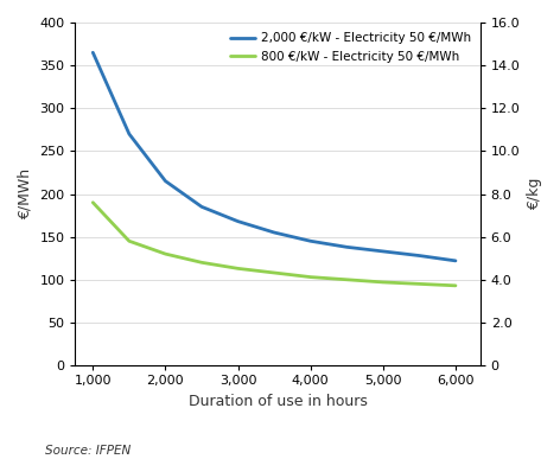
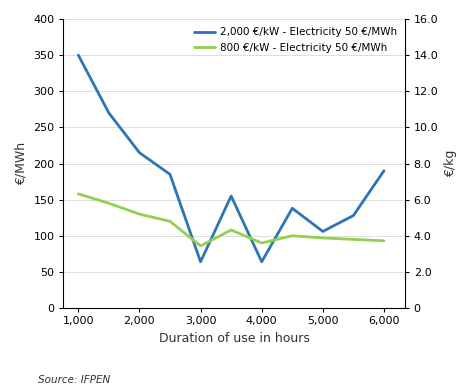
2,000 €/kW - Electricity 50 €/MWh/1,000: 365 -> 350
800 €/kW - Electricity 50 €/MWh/1,000: 190 -> 158
2,000 €/kW - Electricity 50 €/MWh/3,000: 168 -> 64
800 €/kW - Electricity 50 €/MWh/3,000: 113 -> 86
2,000 €/kW - Electricity 50 €/MWh/4,000: 145 -> 64
800 €/kW - Electricity 50 €/MWh/4,000: 103 -> 90
2,000 €/kW - Electricity 50 €/MWh/5,000: 133 -> 106
2,000 €/kW - Electricity 50 €/MWh/6,000: 122 -> 190
